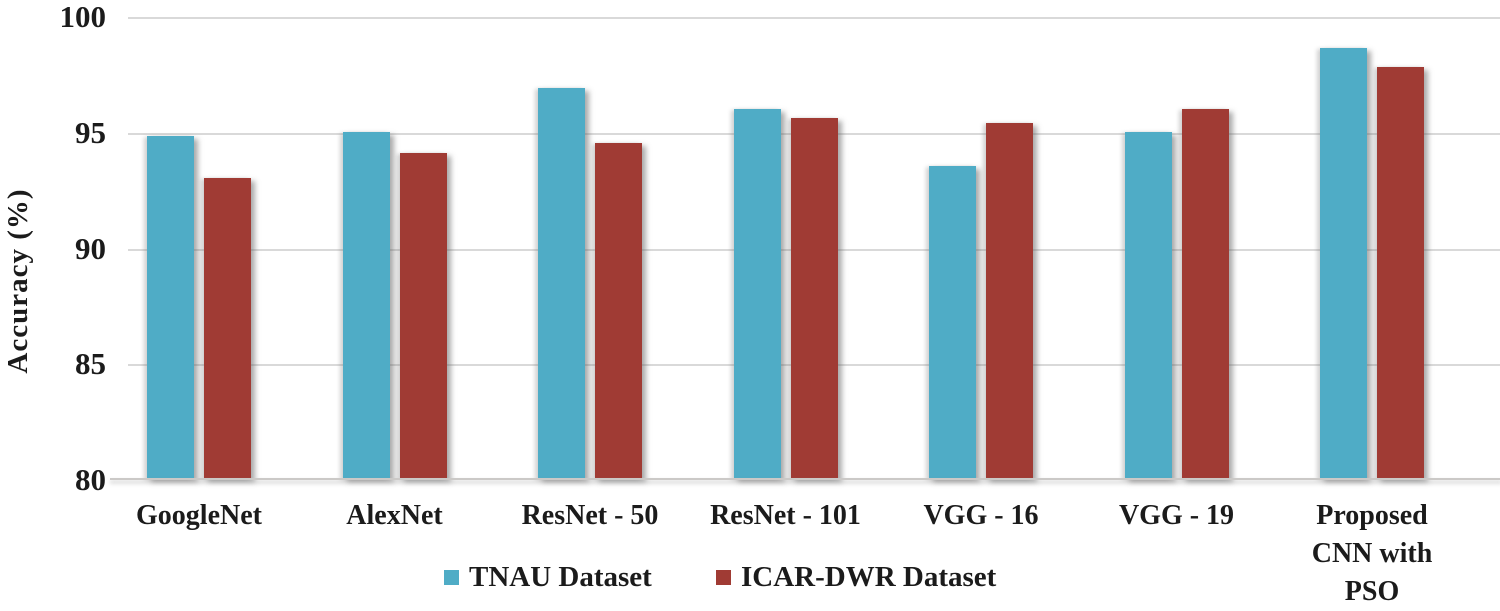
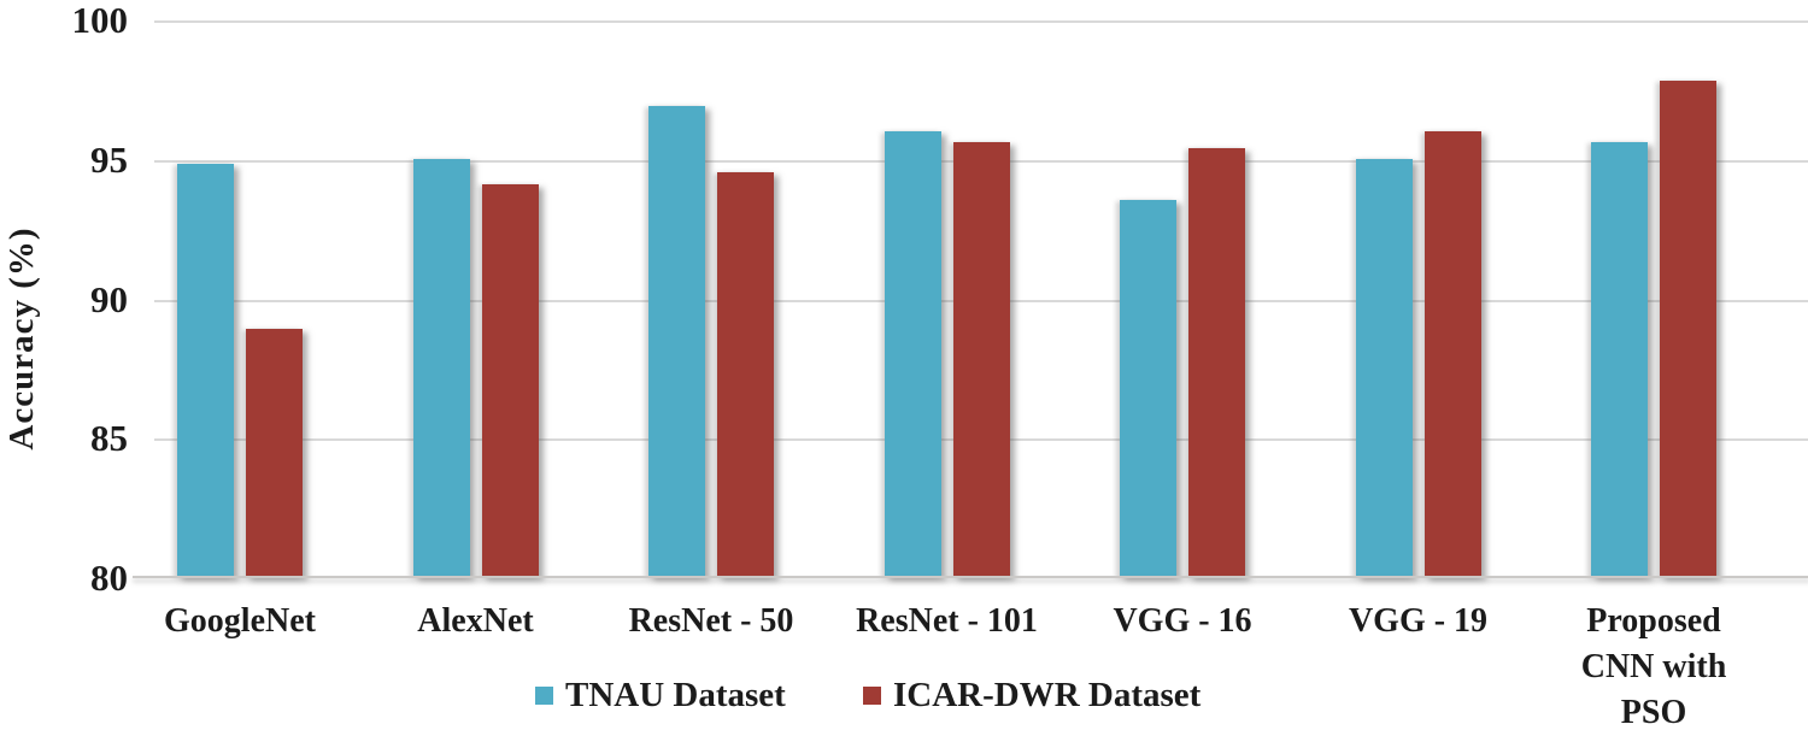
ICAR-DWR Dataset/GoogleNet: 93.0 -> 88.9
TNAU Dataset/Proposed CNN with PSO: 98.6 -> 95.6
